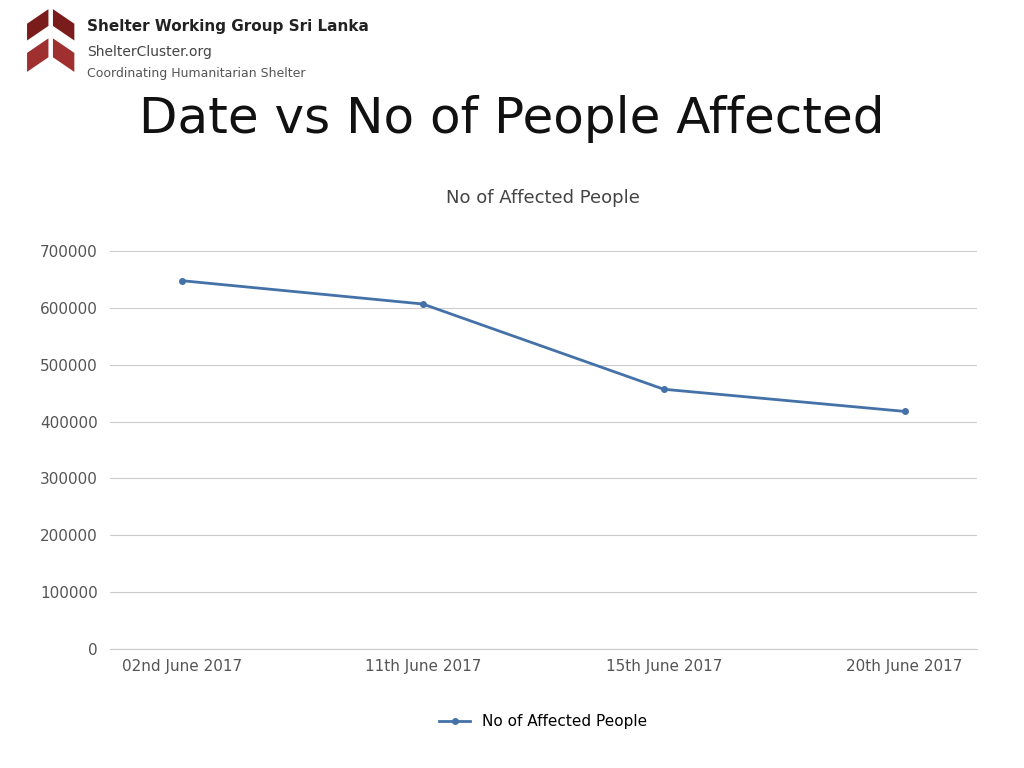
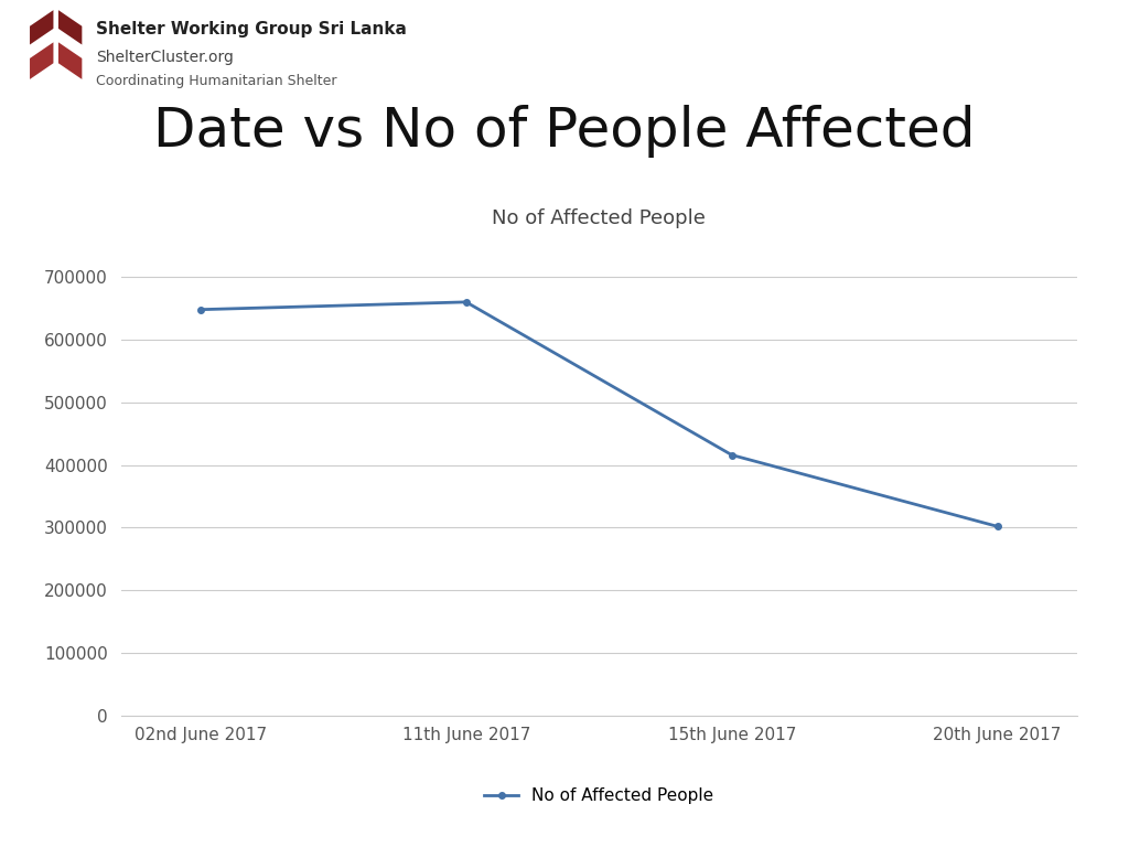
11th June 2017: 607000 -> 660000
15th June 2017: 457000 -> 416000
20th June 2017: 418000 -> 302000
